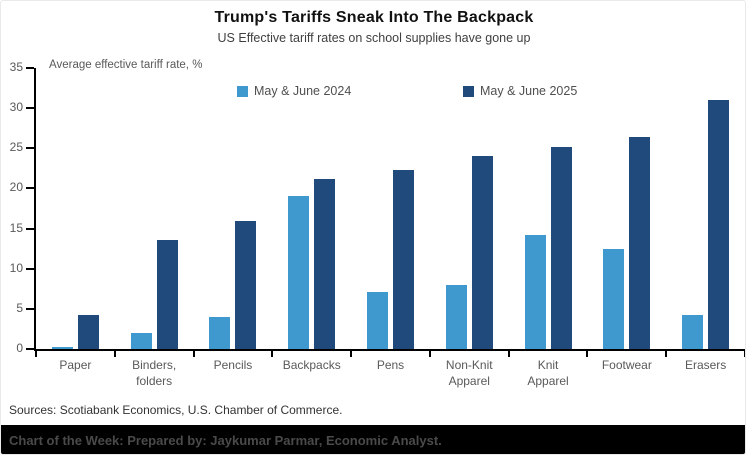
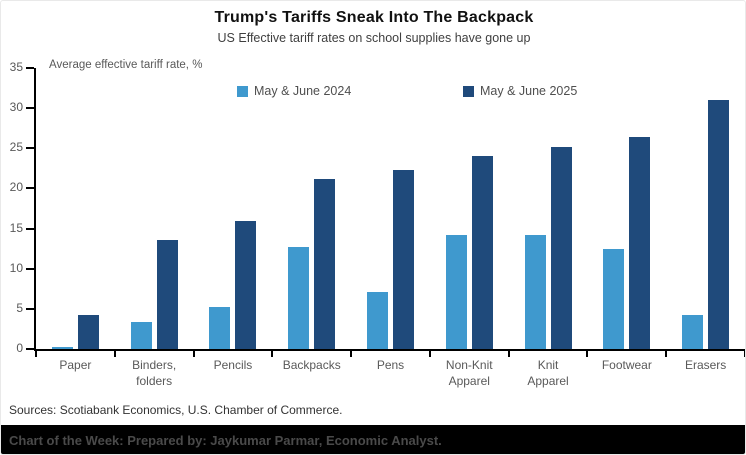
May & June 2024/Binders, folders: 2 -> 3
May & June 2024/Pencils: 4 -> 5
May & June 2024/Backpacks: 19 -> 13
May & June 2024/Non-Knit Apparel: 8 -> 14
